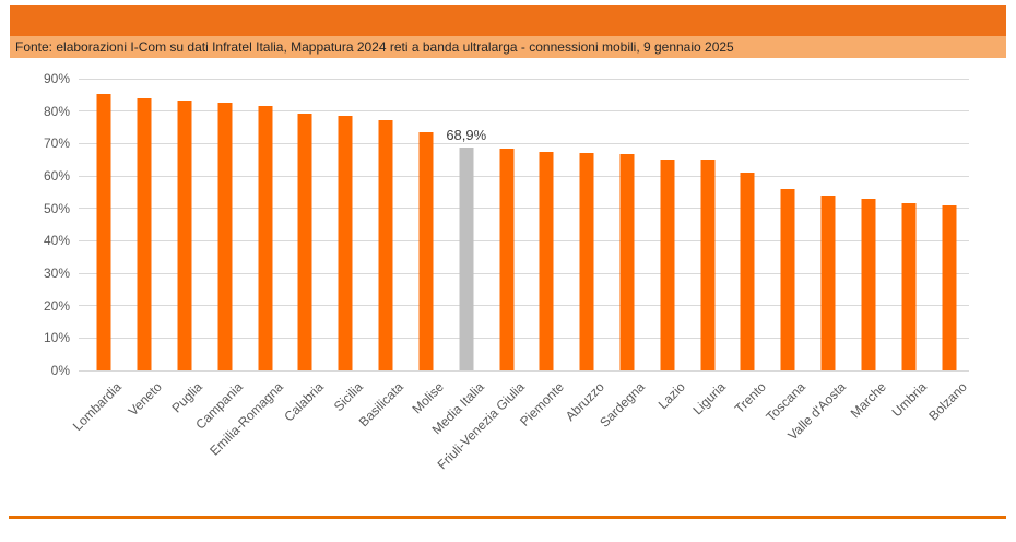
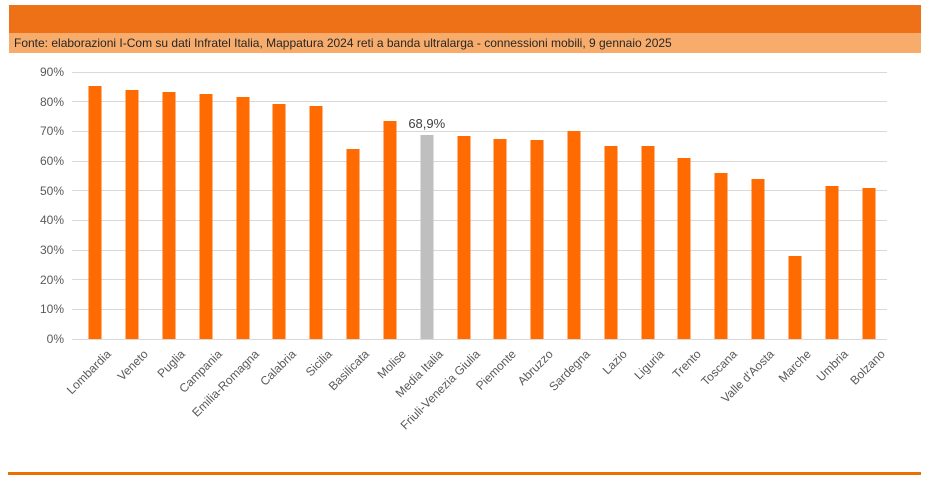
Basilicata: 77% -> 64%
Sardegna: 67% -> 70%
Marche: 53% -> 28%
